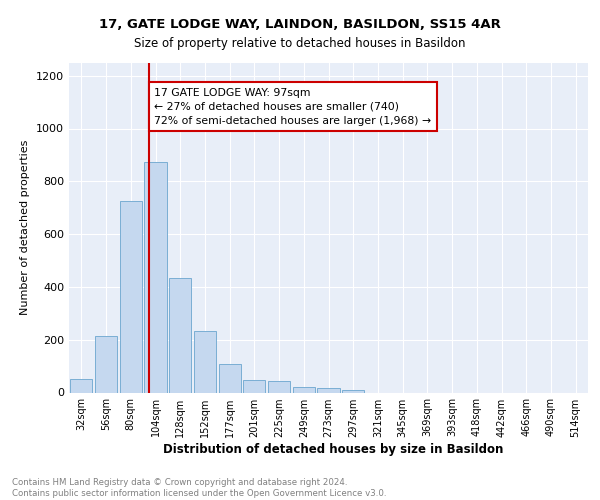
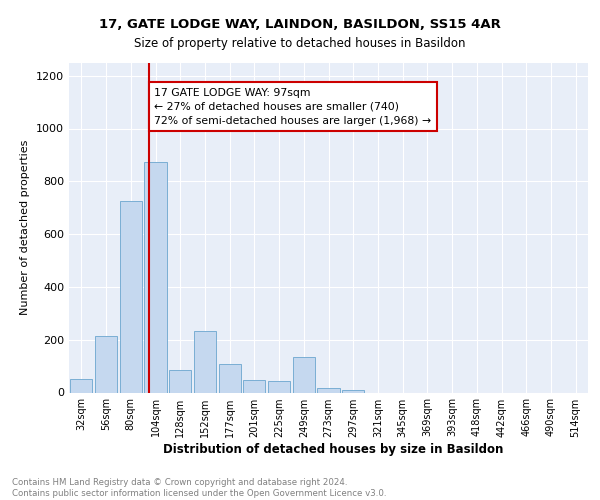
128sqm: 435 -> 85
249sqm: 22 -> 135
